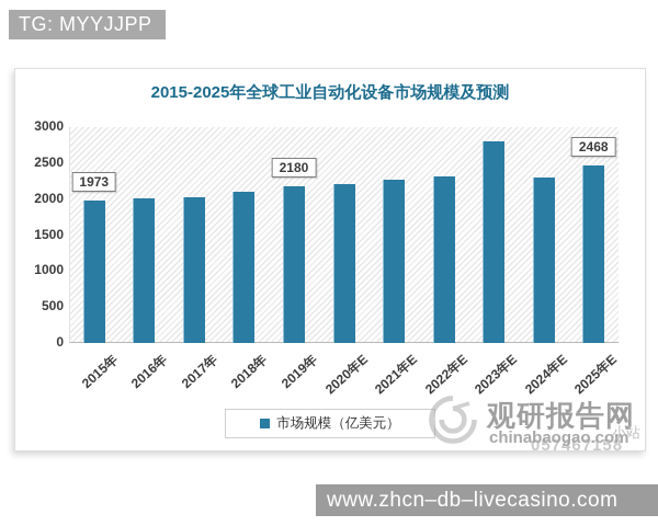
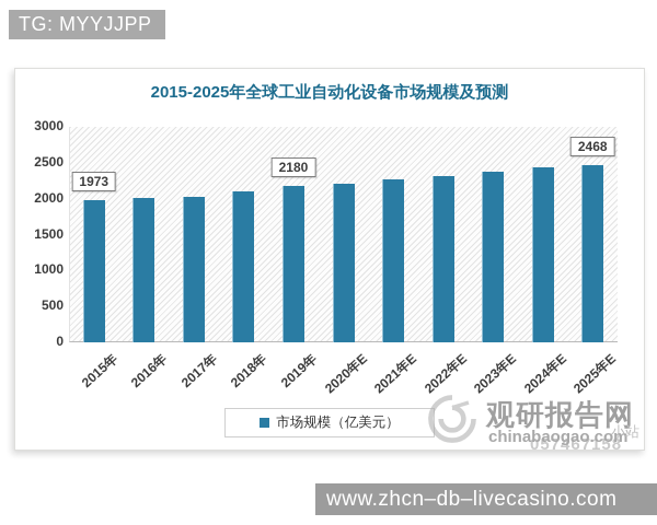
2023年E: 2800 -> 2400
2024年E: 2300 -> 2400
